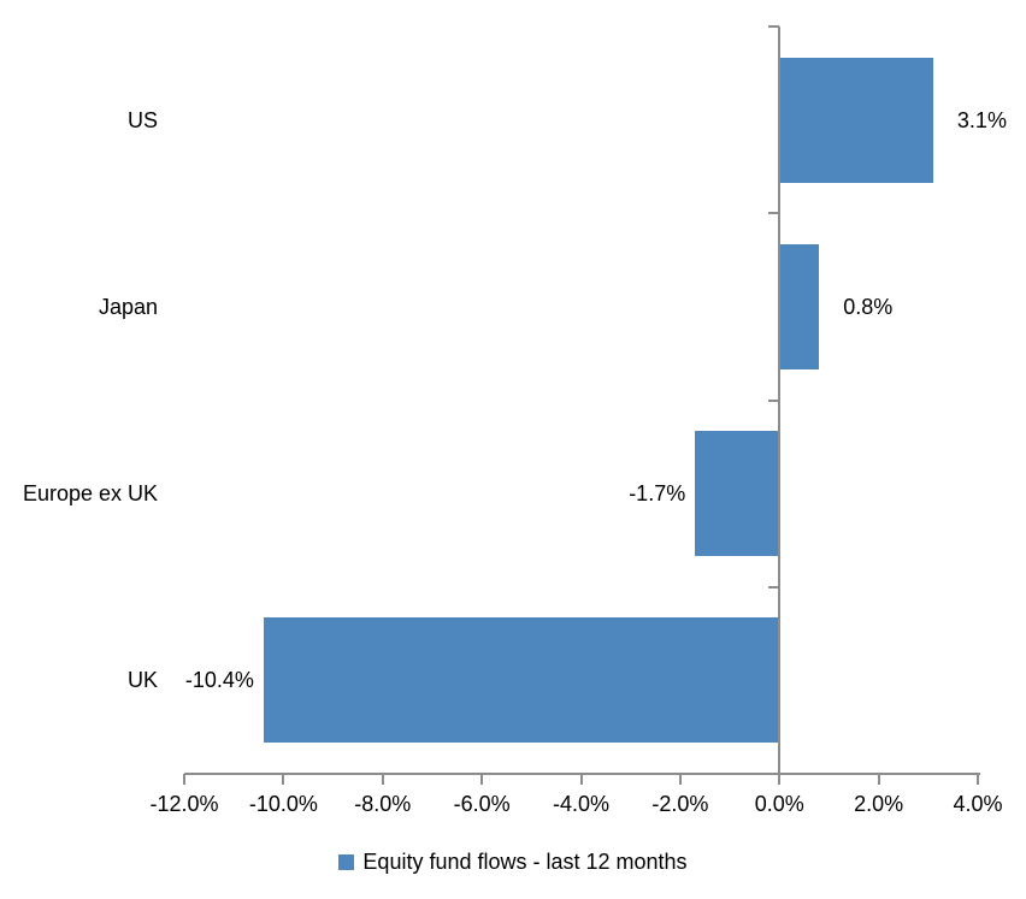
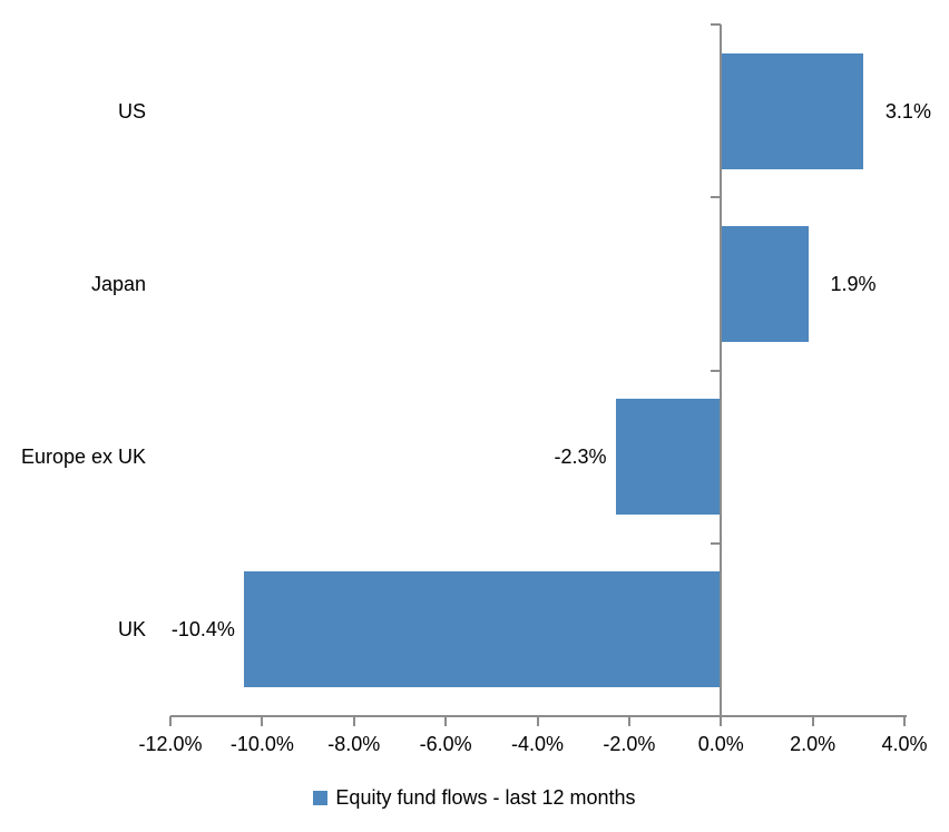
Japan: 0.8% -> 1.9%
Europe ex UK: -1.7% -> -2.3%
